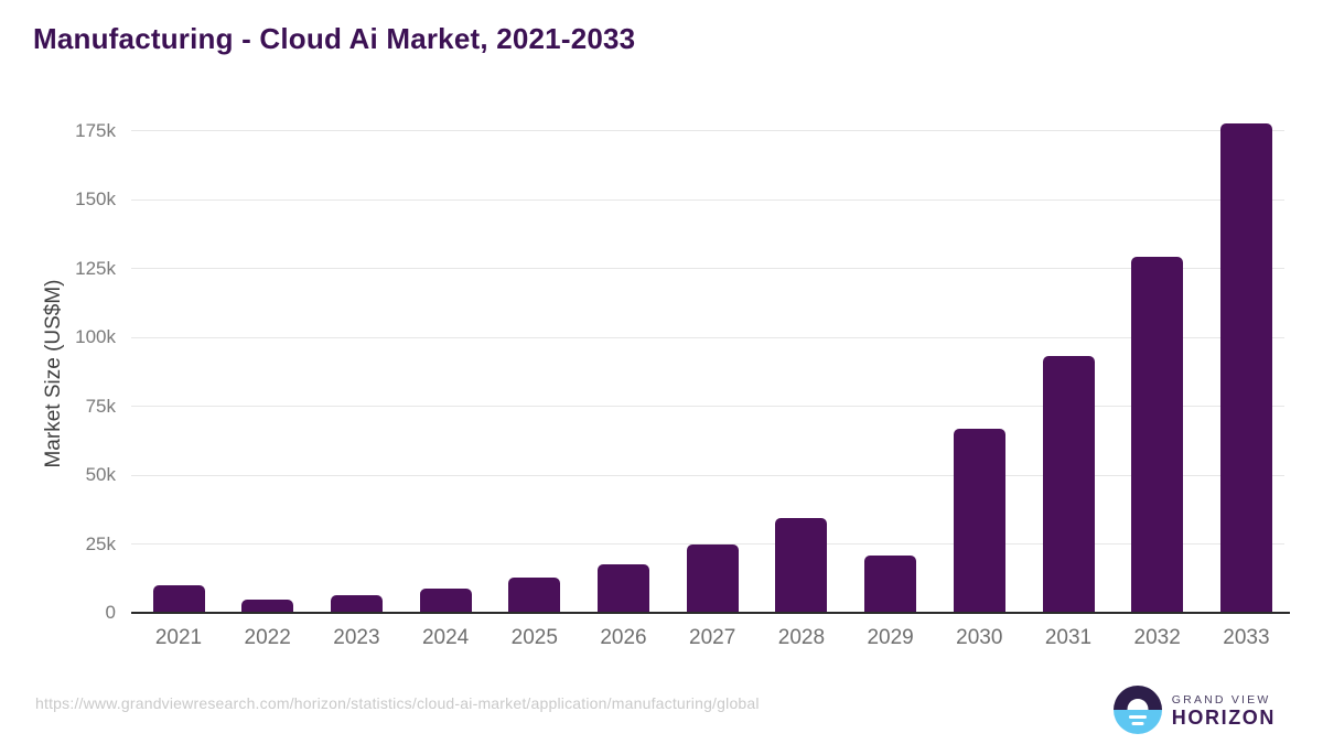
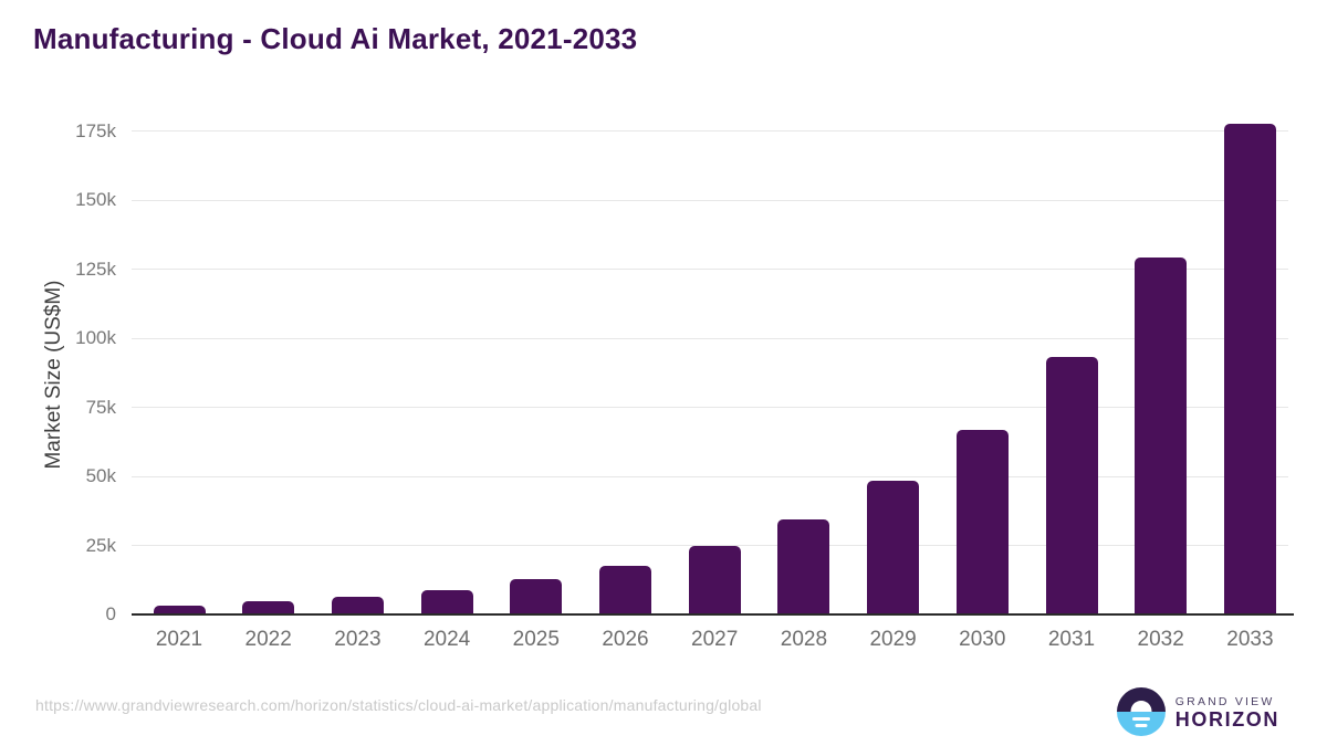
2021: 10k -> 3k
2029: 21k -> 48k
